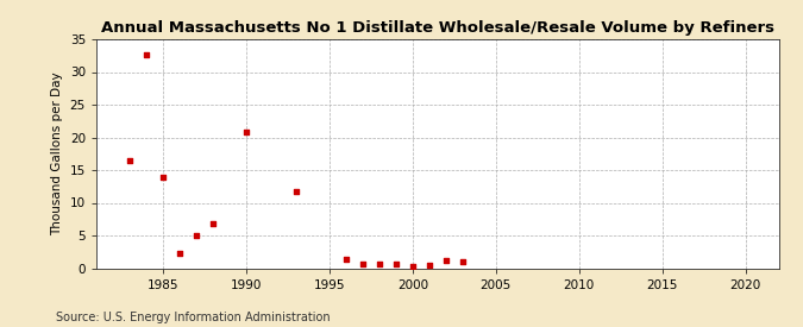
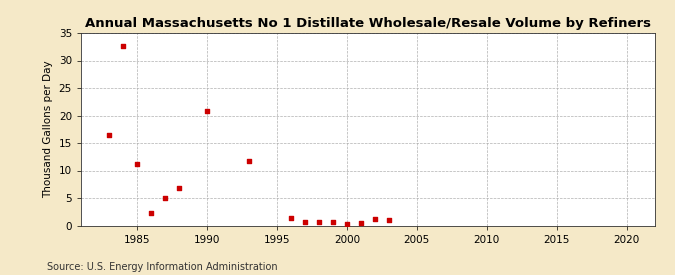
1985: 14.0 -> 11.2
